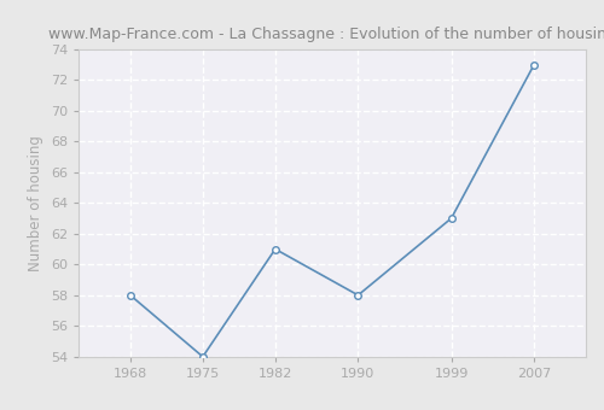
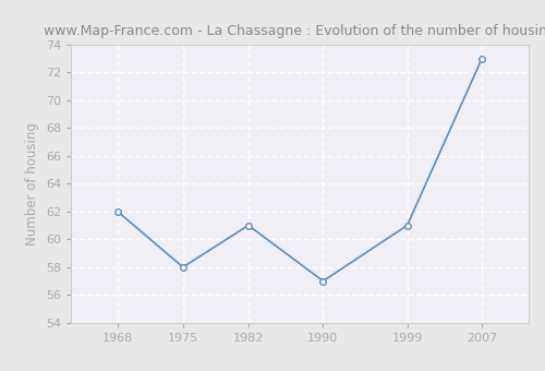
1968: 58 -> 62
1975: 54 -> 58
1990: 58 -> 57
1999: 63 -> 61
